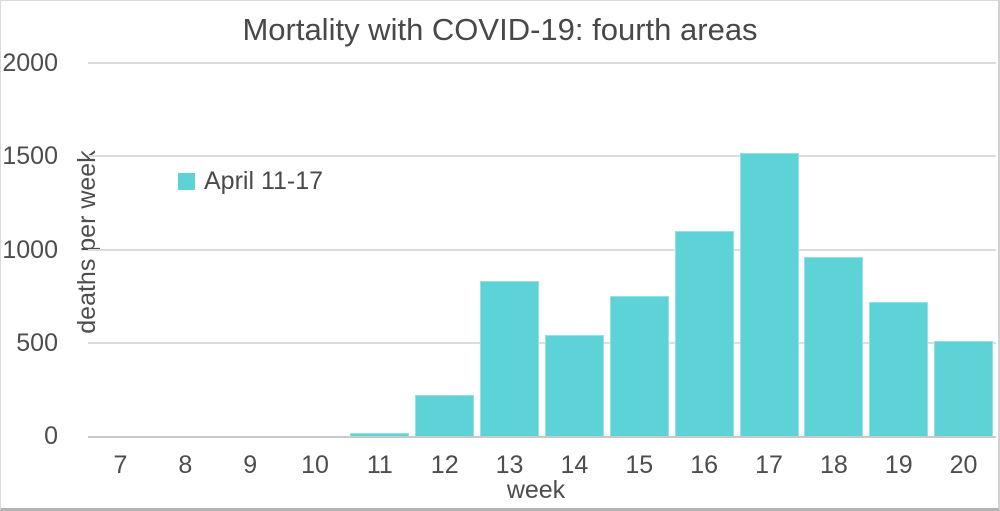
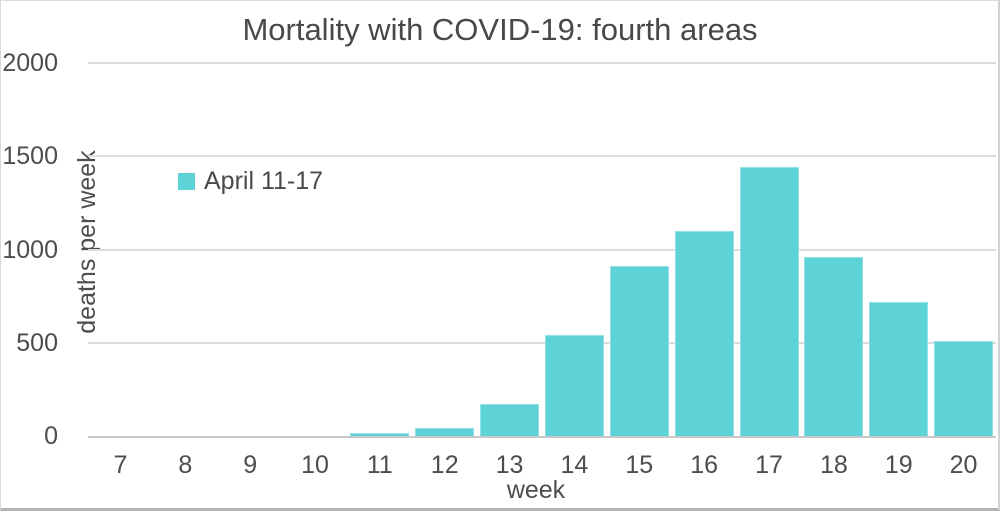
12: 220 -> 40
13: 830 -> 170
15: 750 -> 910
17: 1520 -> 1440
